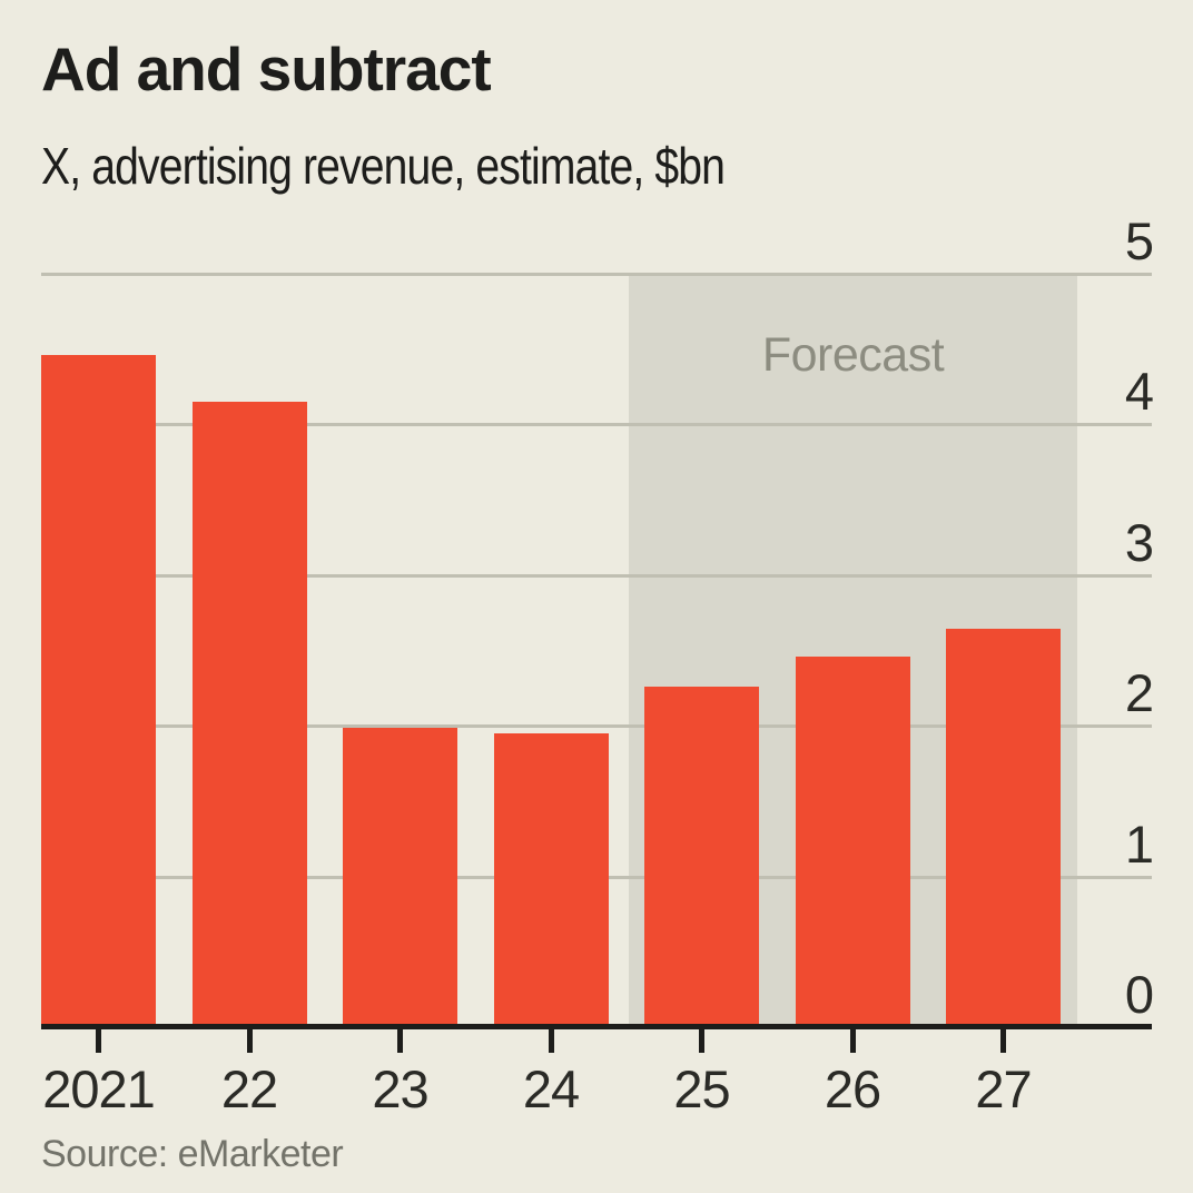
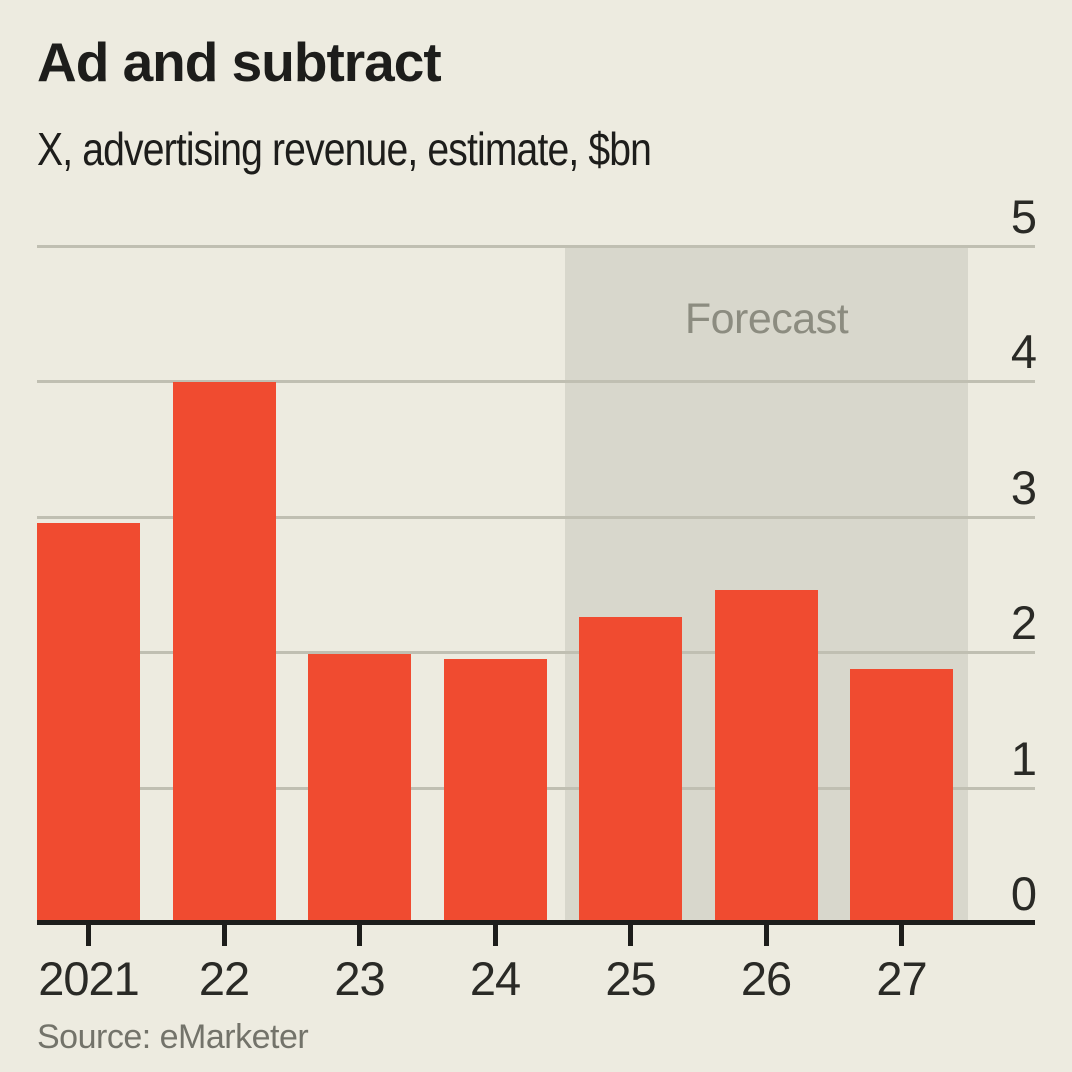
2021: 4.45 -> 2.95
22: 4.14 -> 3.99
27: 2.64 -> 1.87
